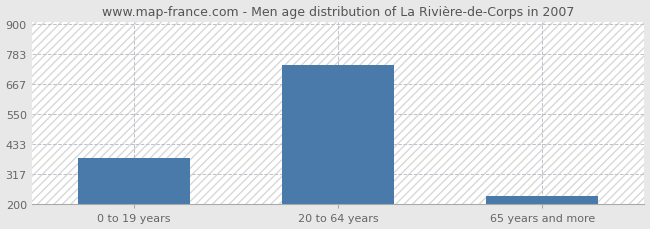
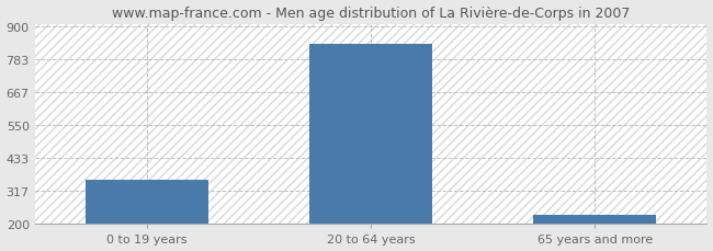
0 to 19 years: 380 -> 355
20 to 64 years: 740 -> 840
